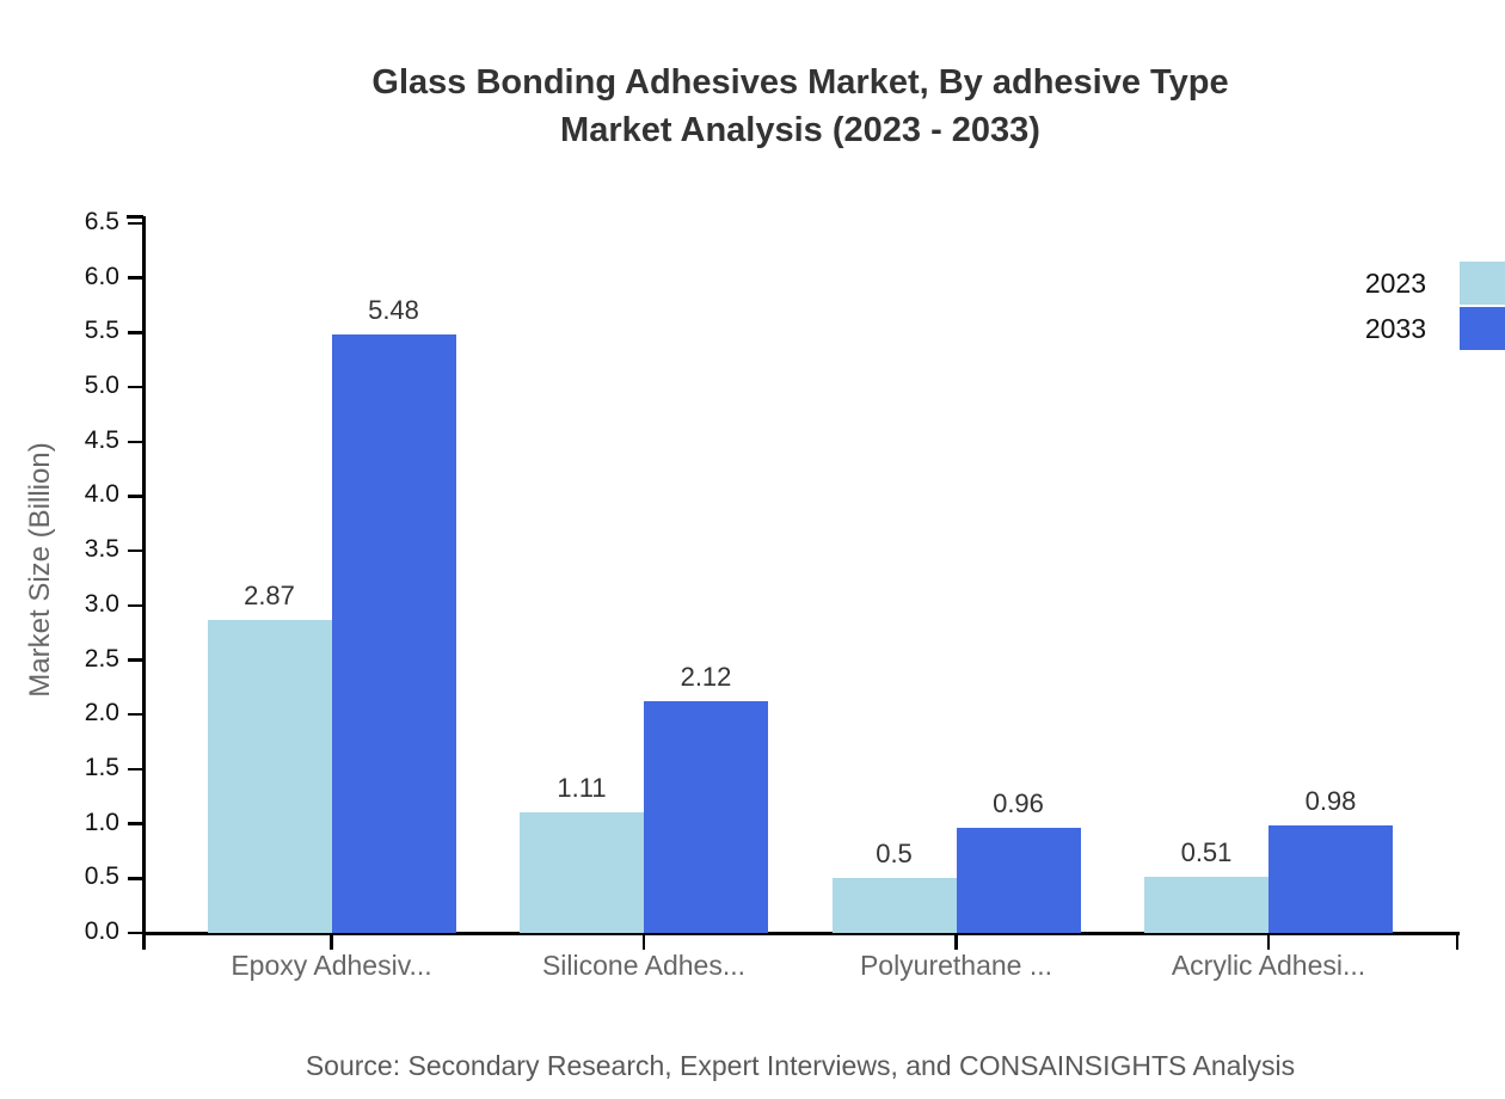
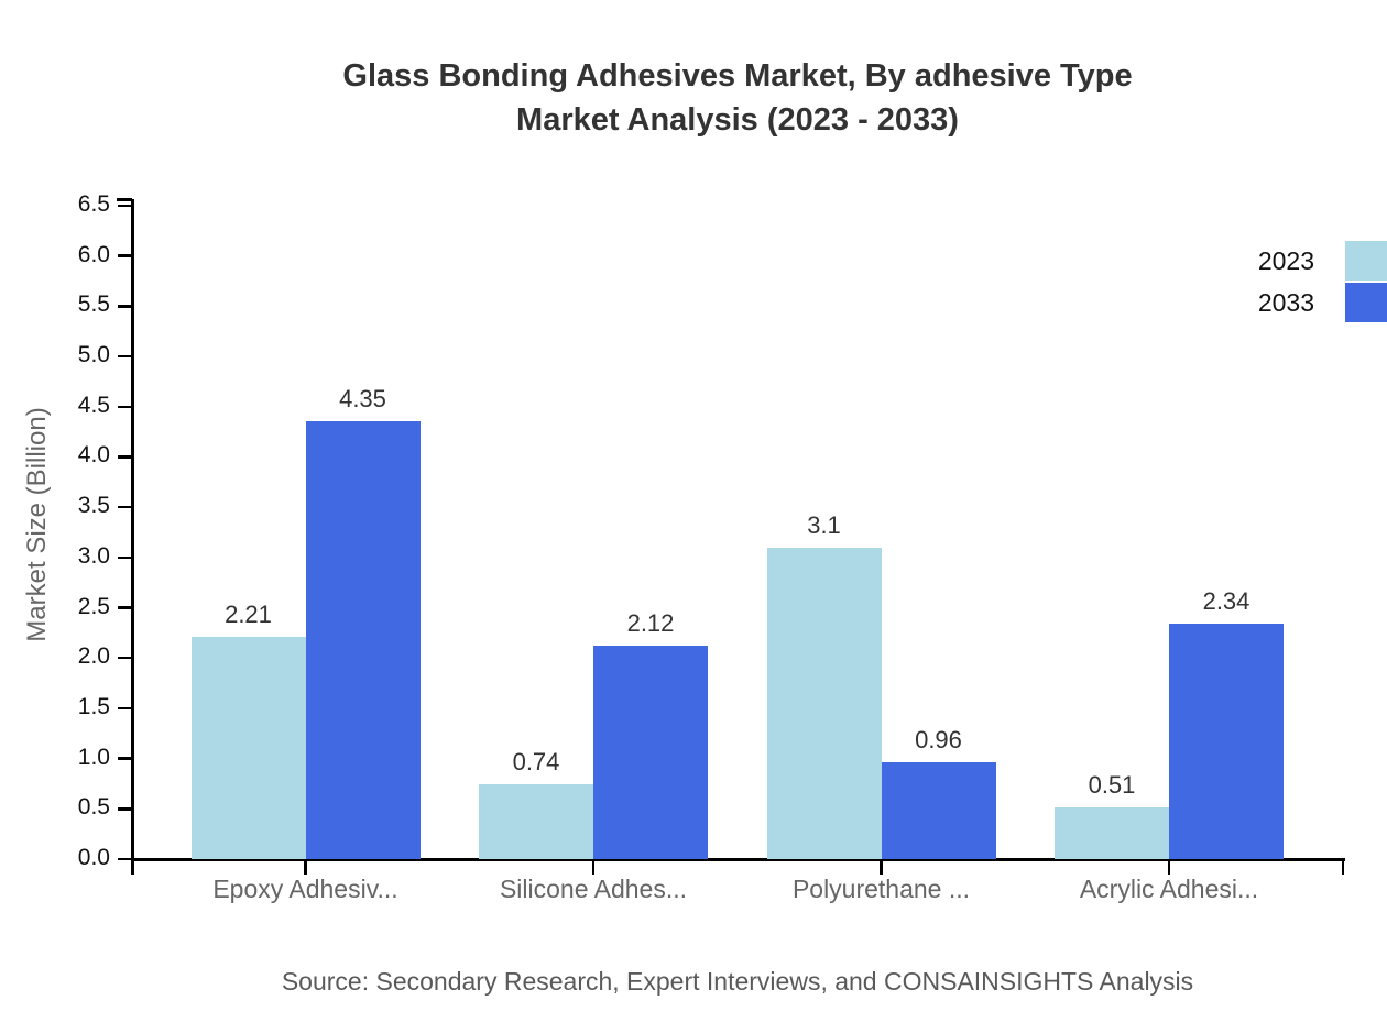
2023/Epoxy Adhesiv...: 2.87 -> 2.21
2033/Epoxy Adhesiv...: 5.48 -> 4.35
2023/Silicone Adhes...: 1.11 -> 0.74
2023/Polyurethane ...: 0.5 -> 3.1
2033/Acrylic Adhesi...: 0.98 -> 2.34
